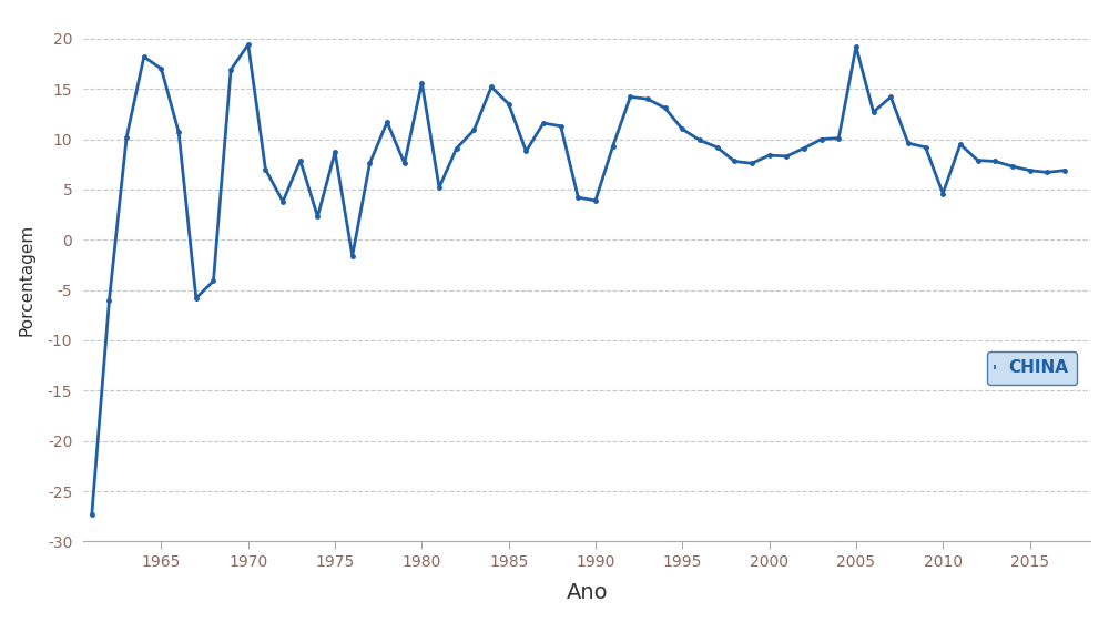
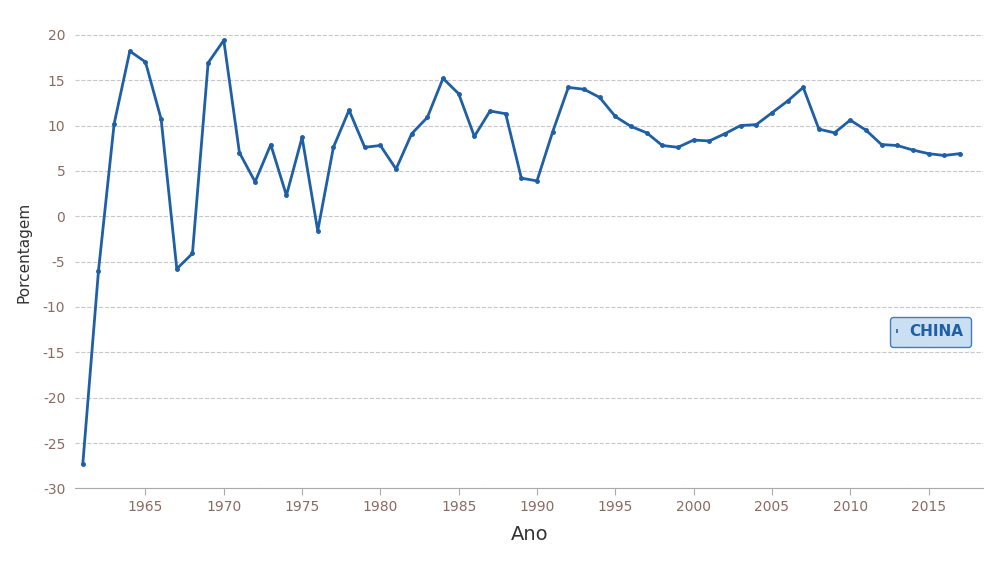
1980: 15.6 -> 7.8
2005: 19.2 -> 11.4
2010: 4.6 -> 10.6
